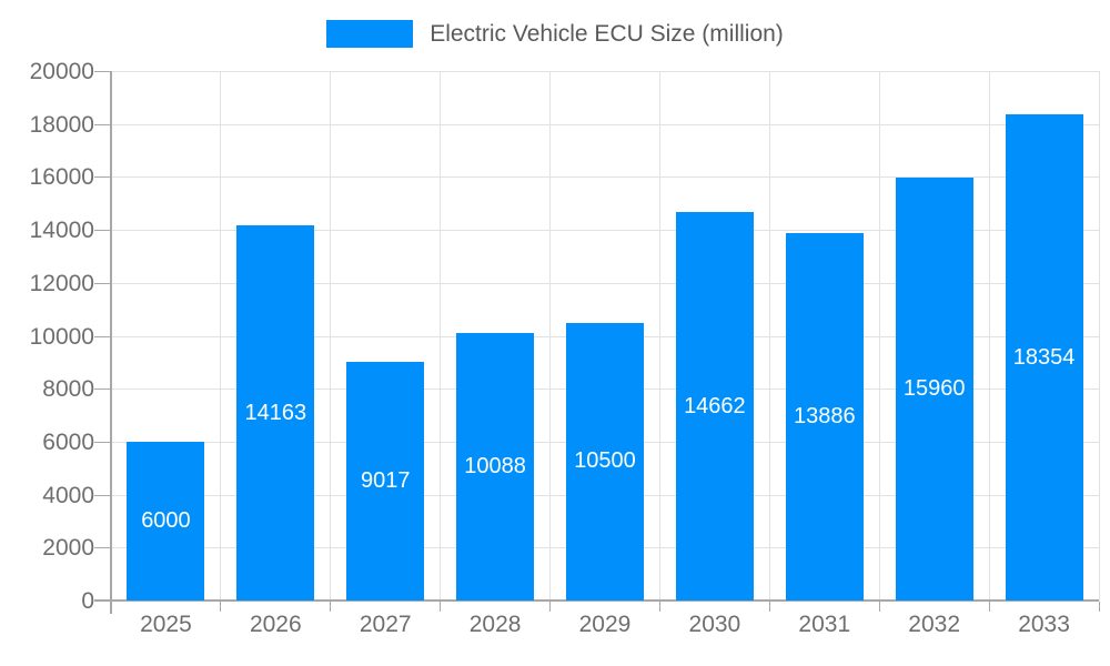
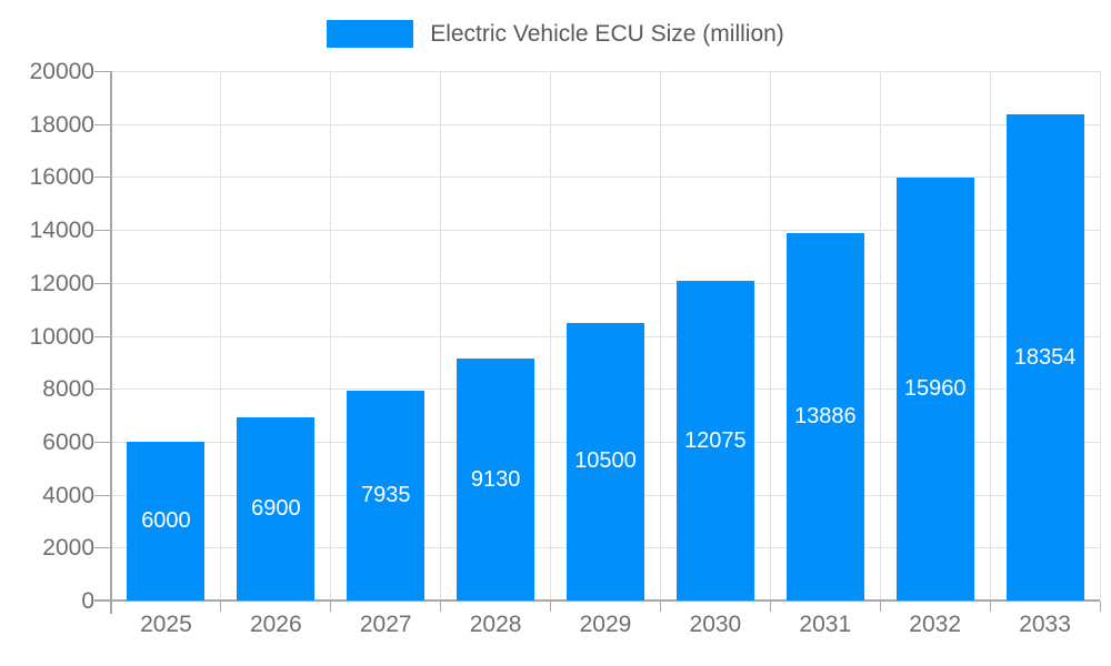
2026: 14163 -> 6900
2027: 9017 -> 7935
2028: 10088 -> 9130
2030: 14662 -> 12075
